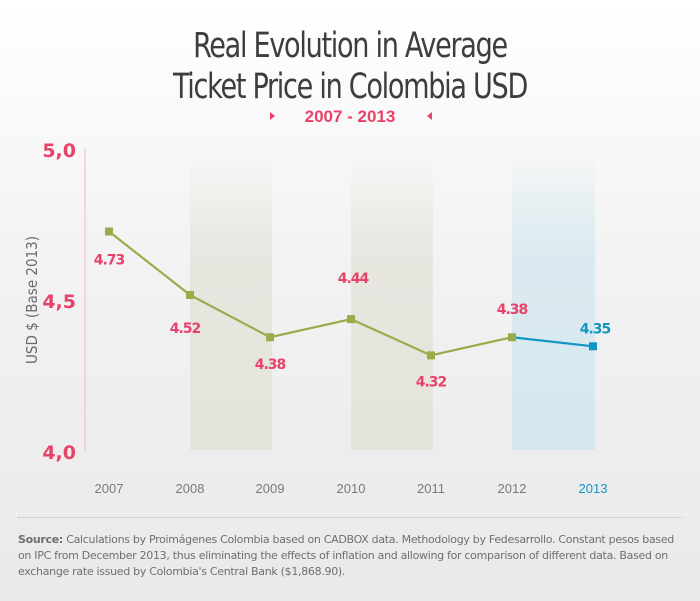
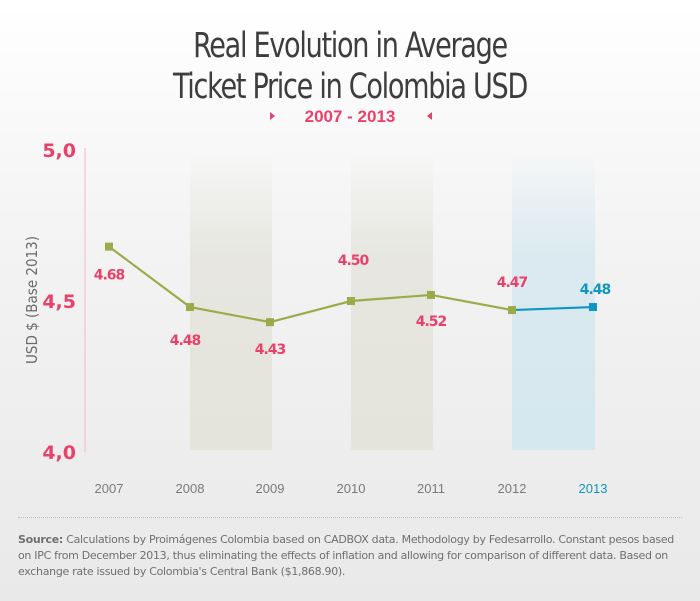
2007: 4.73 -> 4.68
2008: 4.52 -> 4.48
2009: 4.38 -> 4.43
2010: 4.44 -> 4.50
2011: 4.32 -> 4.52
2012: 4.38 -> 4.47
2013: 4.35 -> 4.48
